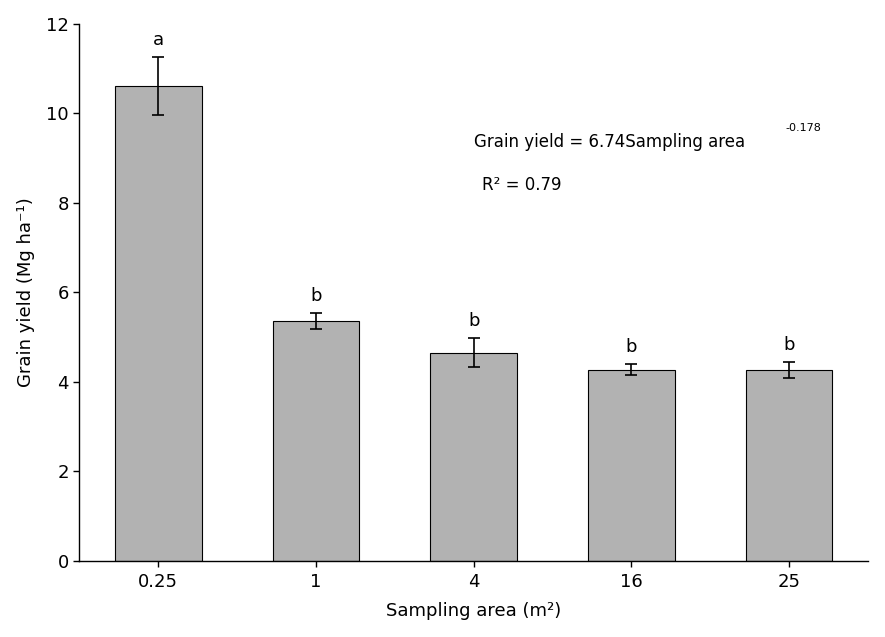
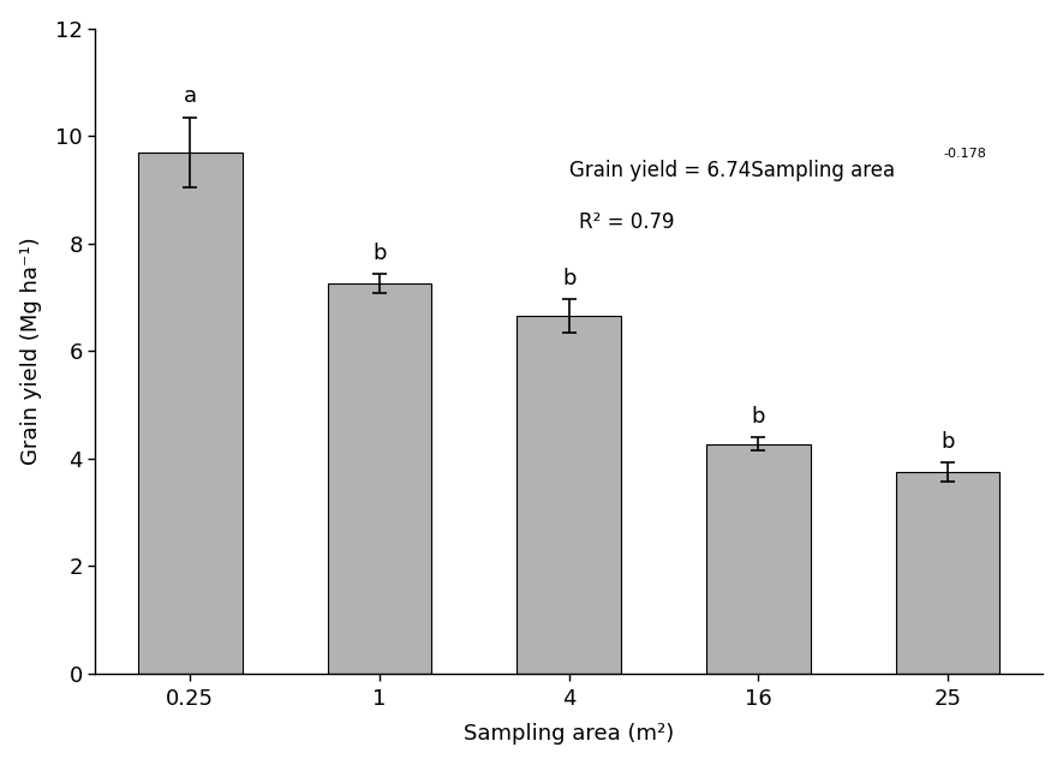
0.25: 10.60 -> 9.70
1: 5.35 -> 7.25
4: 4.65 -> 6.65
25: 4.27 -> 3.75
